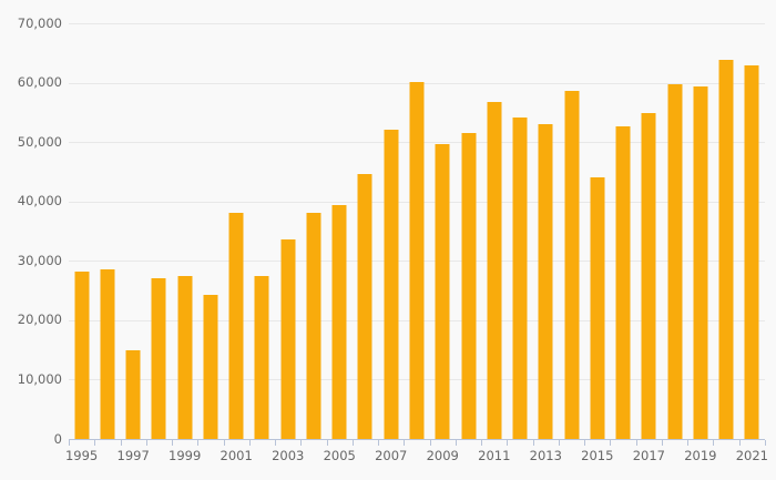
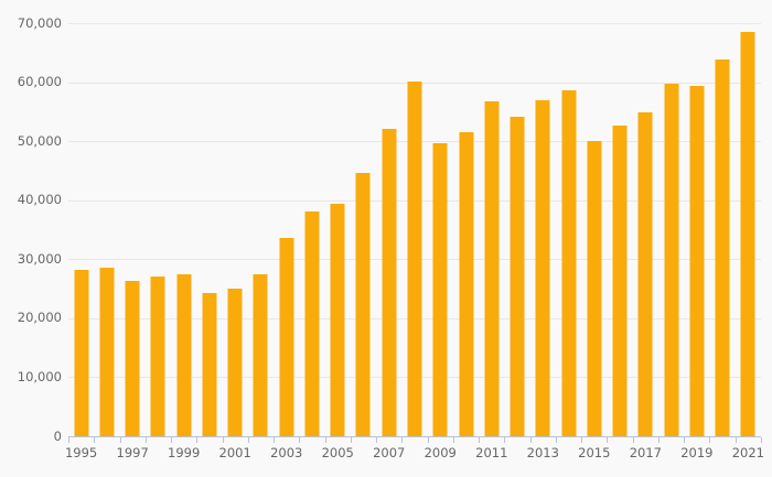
1997: 15000 -> 26000
2001: 38000 -> 25000
2013: 53000 -> 57000
2015: 44000 -> 50000
2021: 63000 -> 69000
